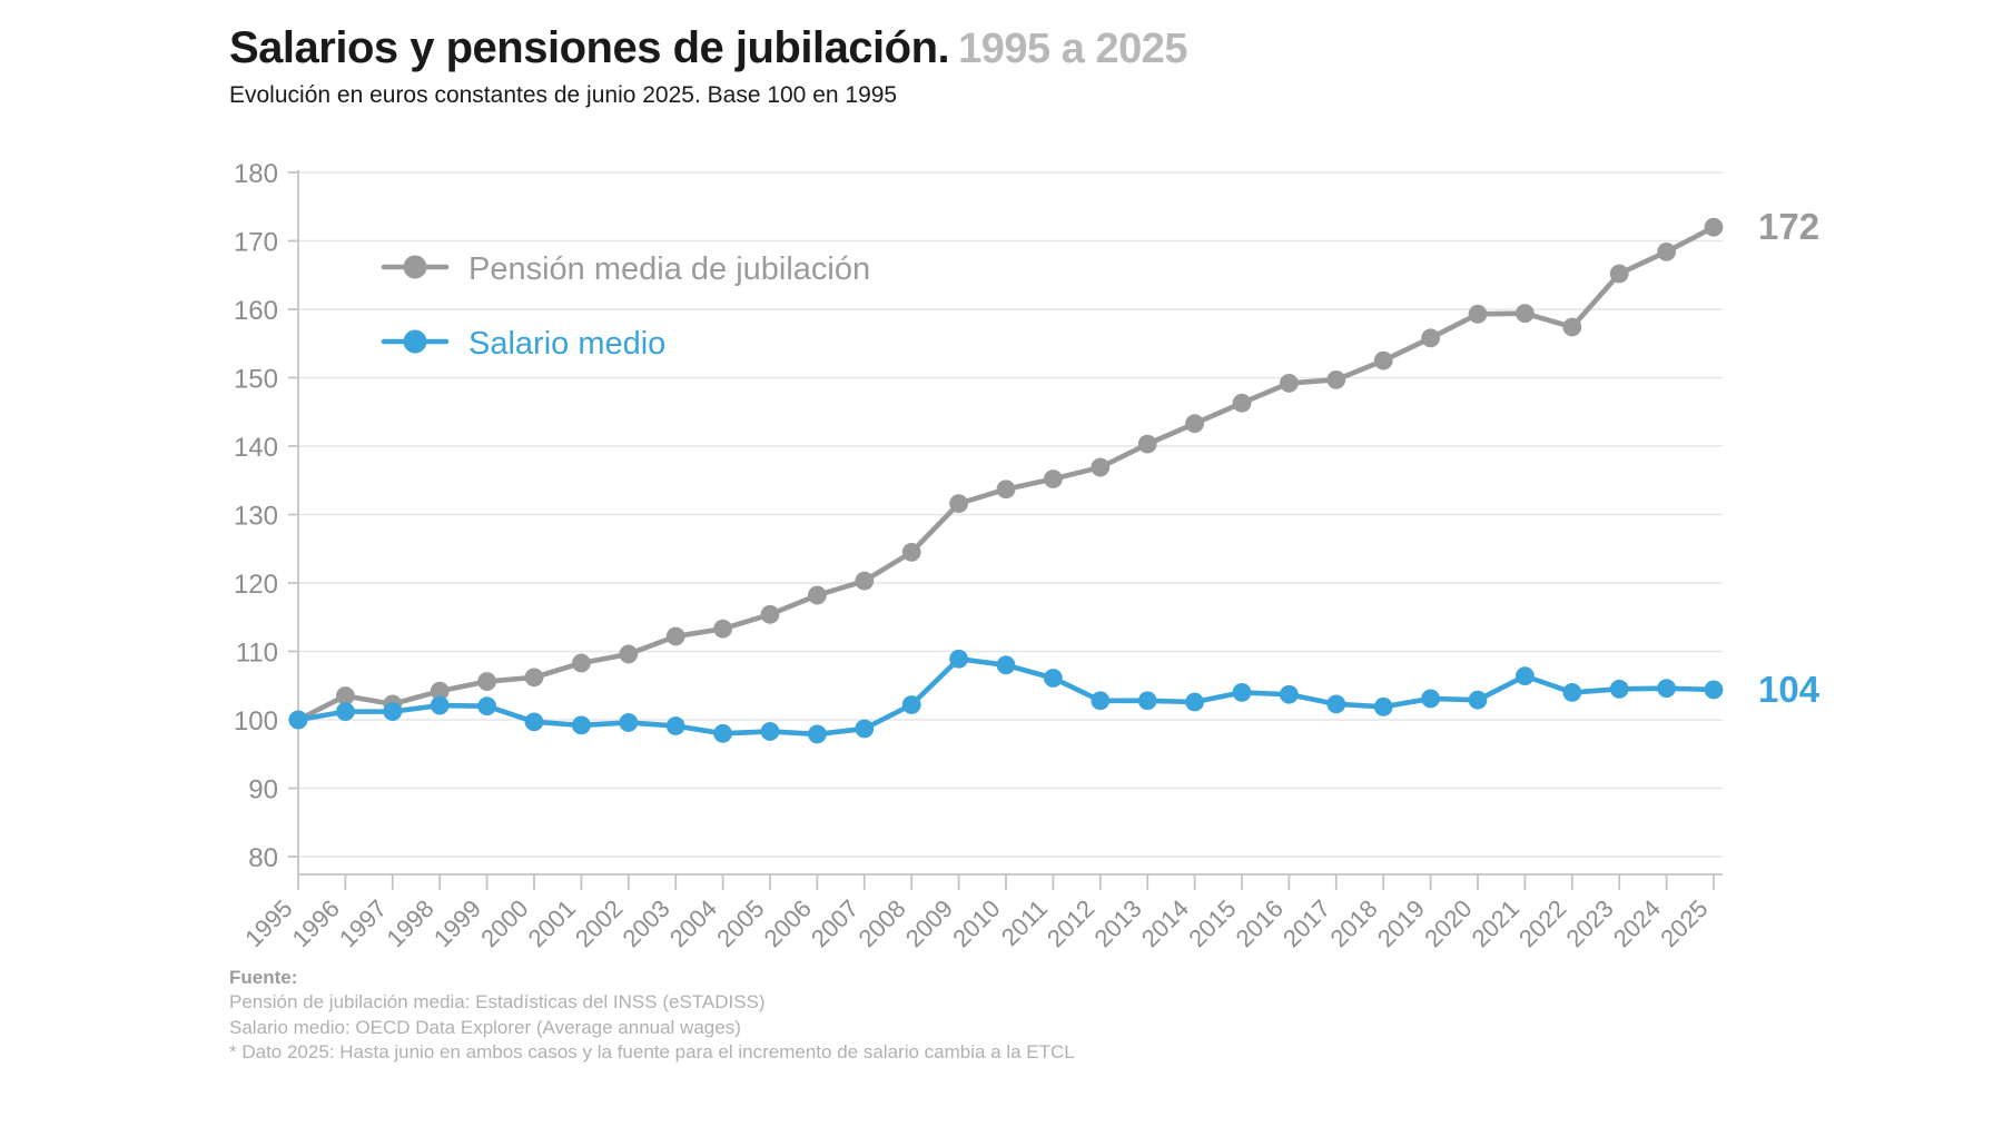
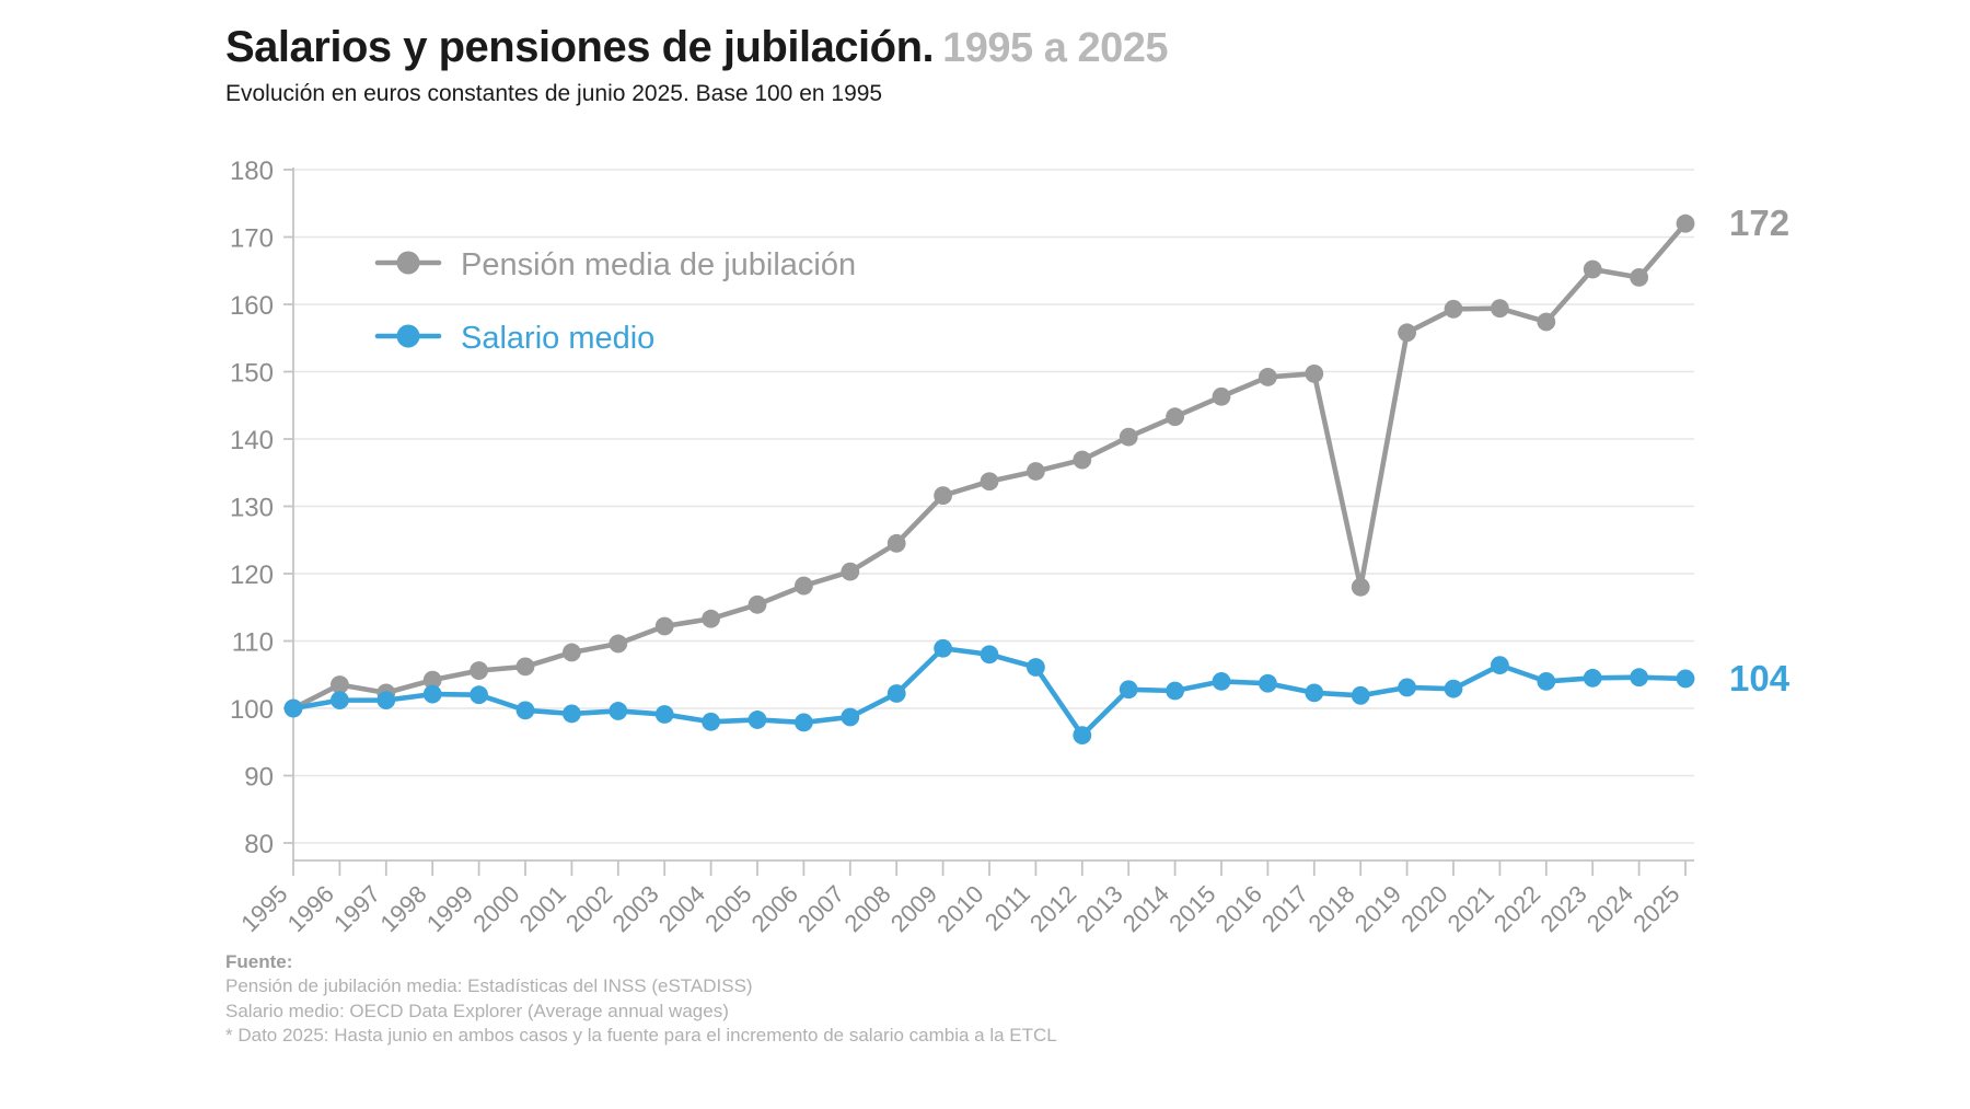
Salario medio/2012: 103 -> 96
Pensión media de jubilación/2018: 152 -> 118
Pensión media de jubilación/2024: 168 -> 164
